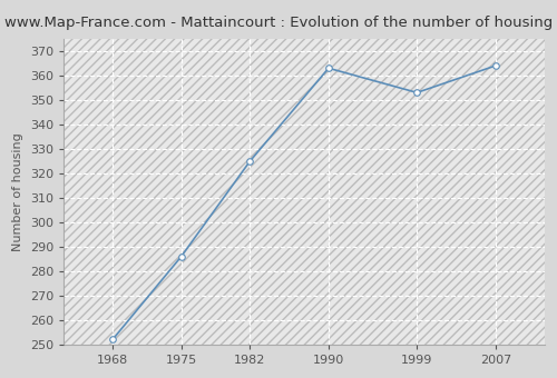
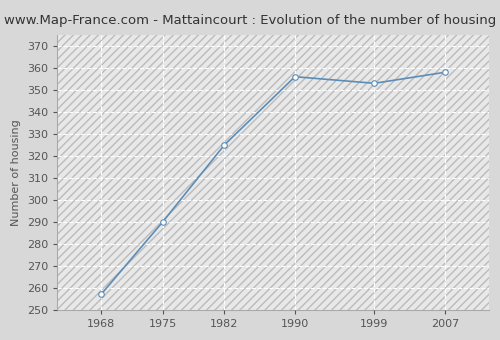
1968: 252 -> 257
1975: 286 -> 290
1990: 363 -> 356
2007: 364 -> 358
